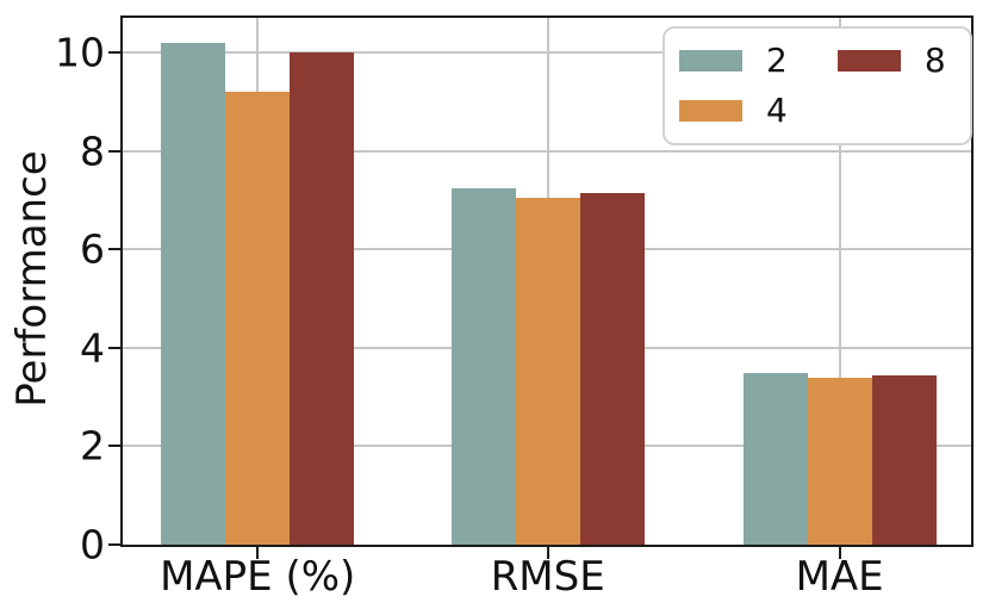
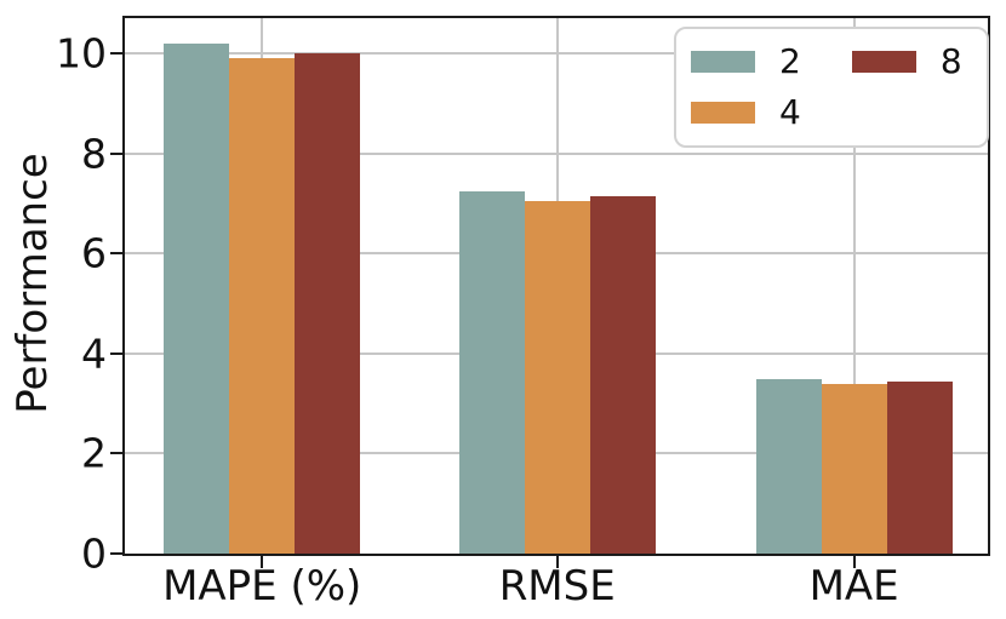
4/MAPE (%): 9.2 -> 9.9
